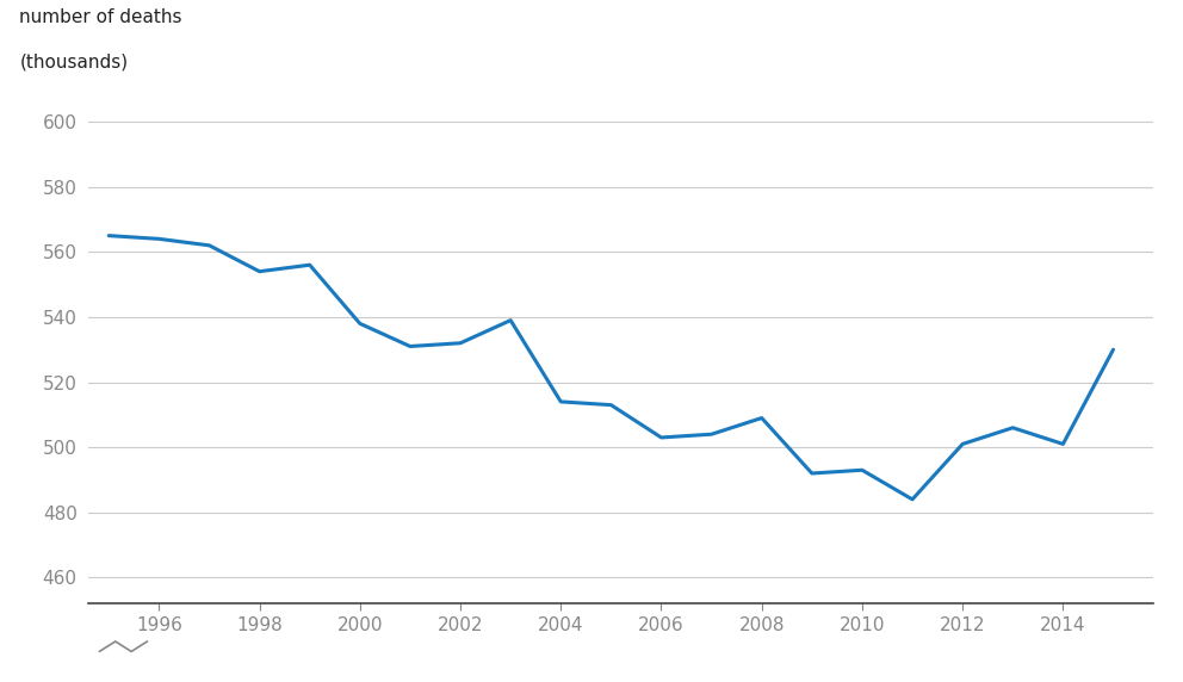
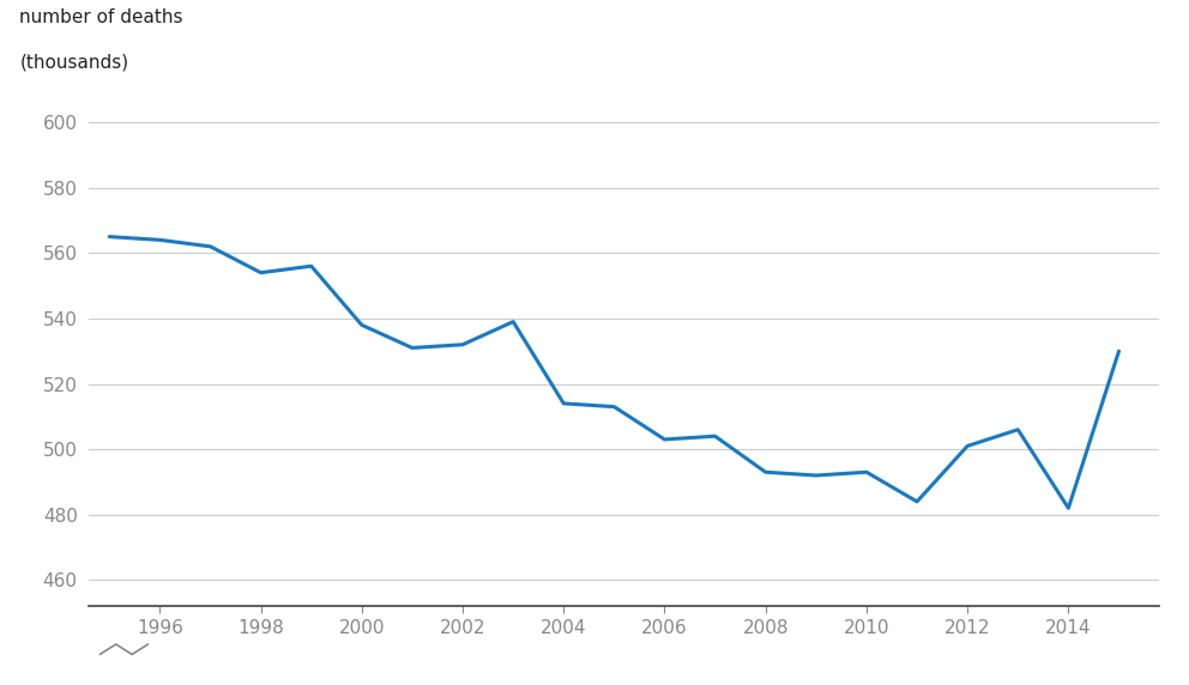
2008: 509 -> 493
2014: 501 -> 482
